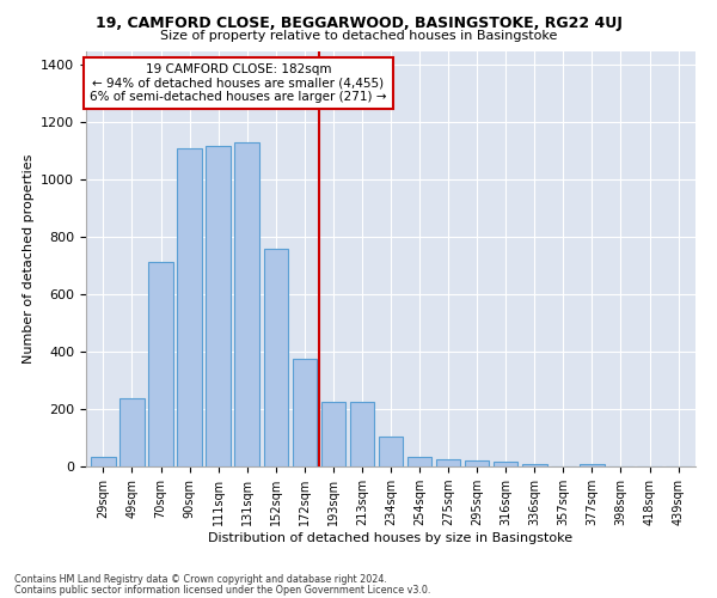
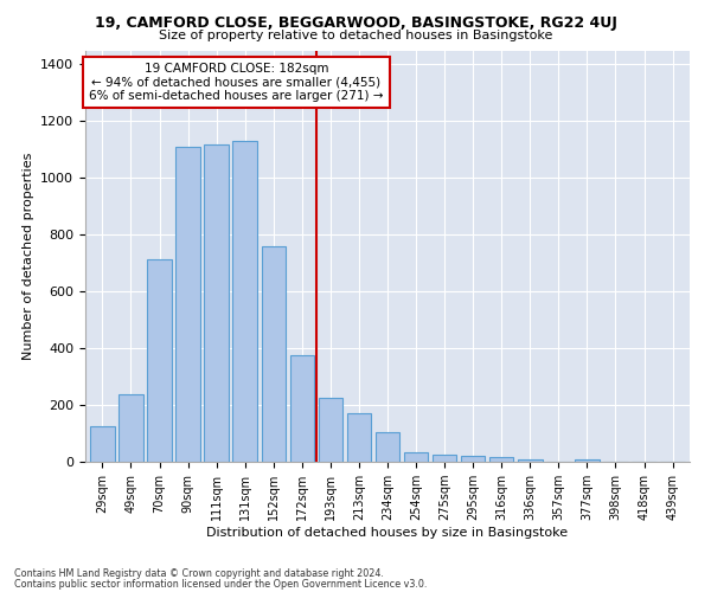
29sqm: 35 -> 125
213sqm: 225 -> 170
